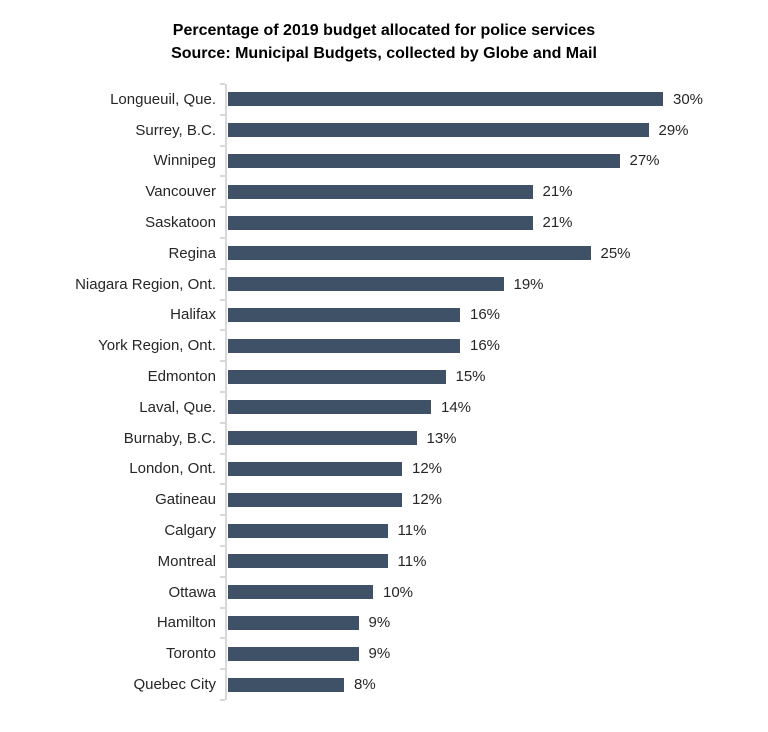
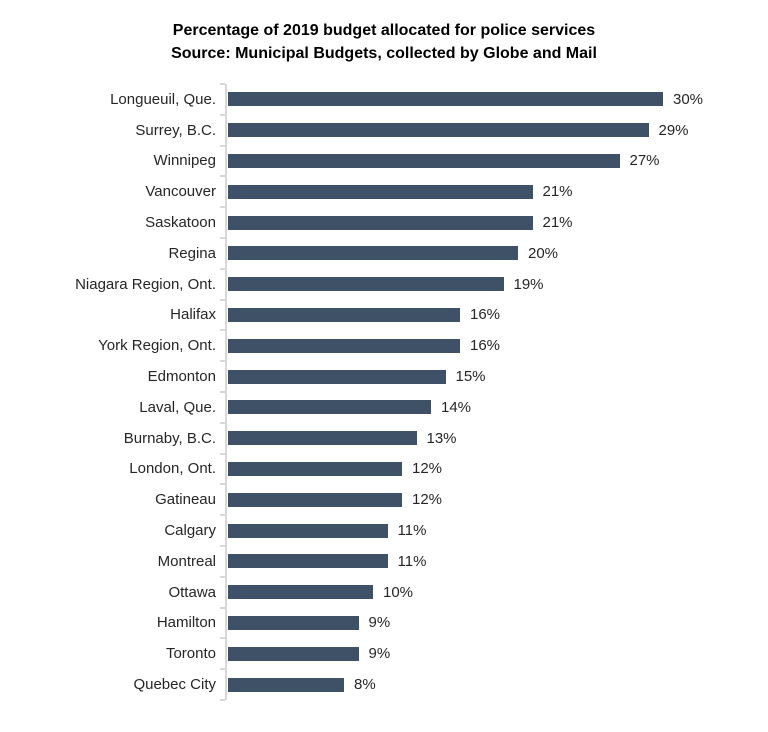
Regina: 25% -> 20%
